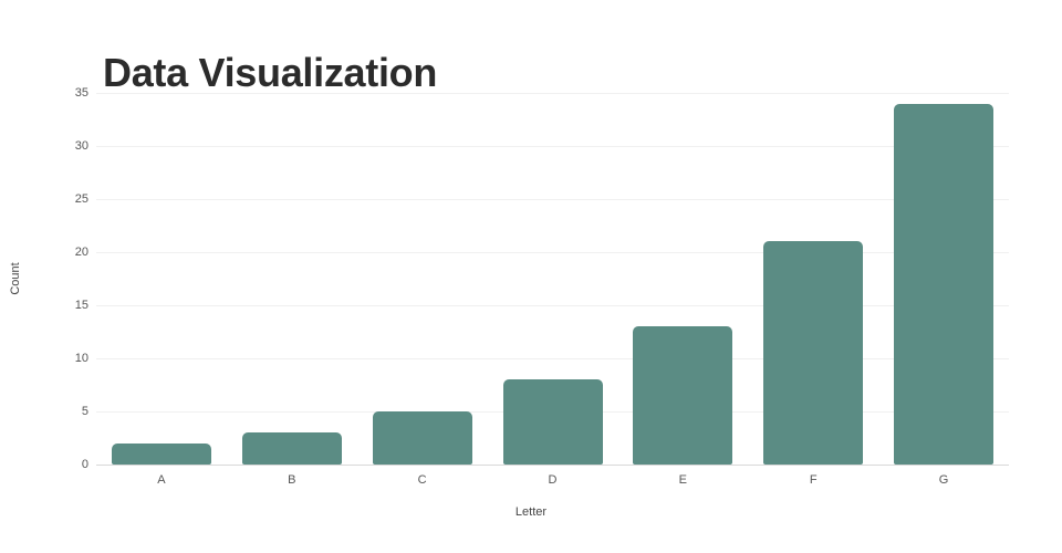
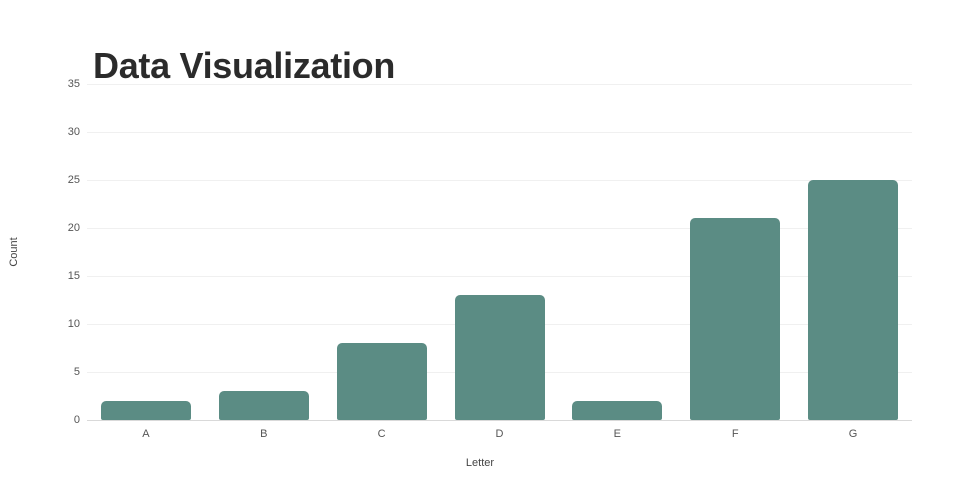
C: 5 -> 8
D: 8 -> 13
E: 13 -> 2
G: 34 -> 25
